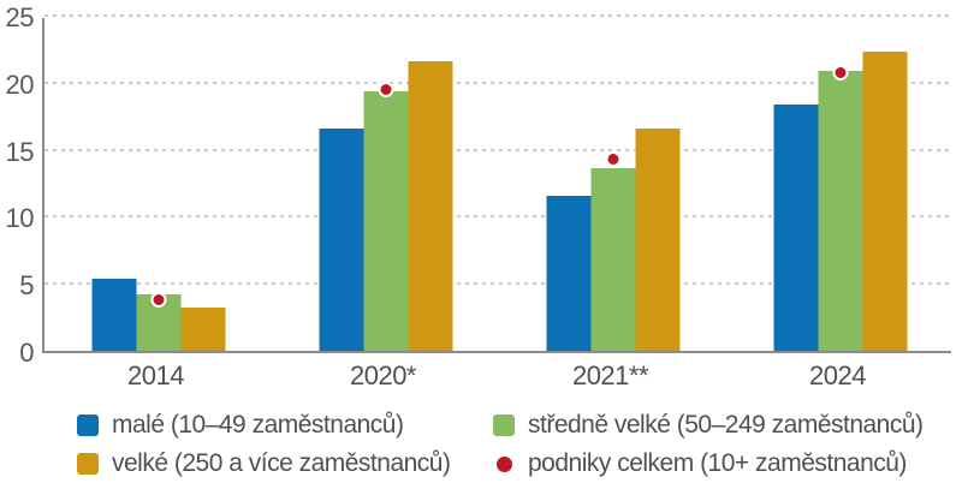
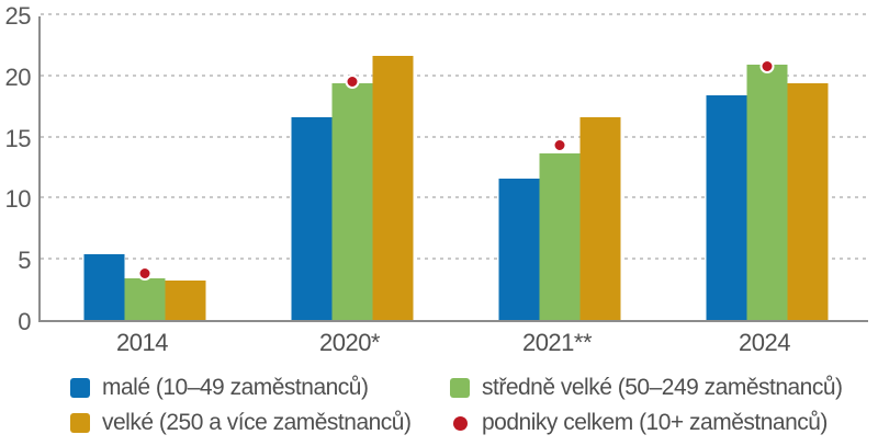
středně velké (50–249 zaměstnanců)/2014: 4.2 -> 3.4
velké (250 a více zaměstnanců)/2024: 22.3 -> 19.4
